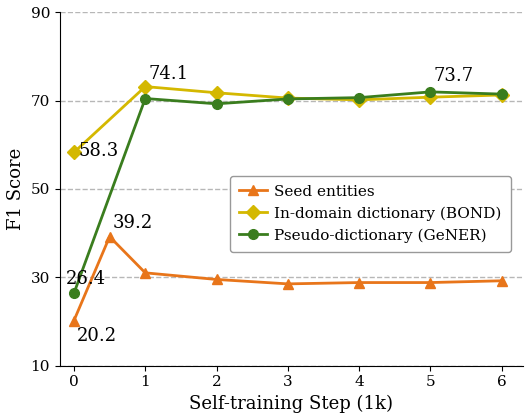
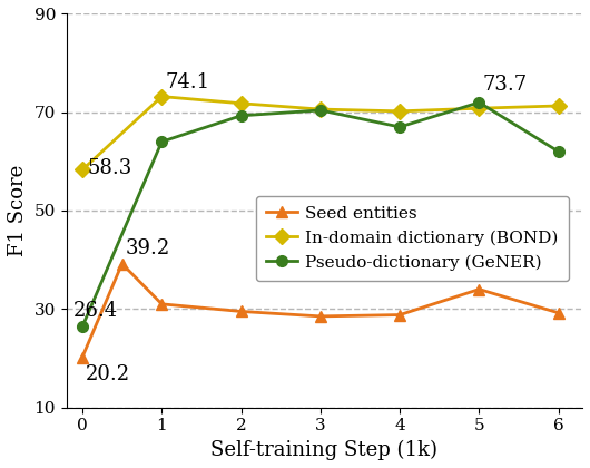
Pseudo-dictionary (GeNER)/1: 70.5 -> 64.0
Pseudo-dictionary (GeNER)/4: 70.7 -> 67.0
Seed entities/5: 28.8 -> 34.0
Pseudo-dictionary (GeNER)/6: 71.5 -> 62.0
